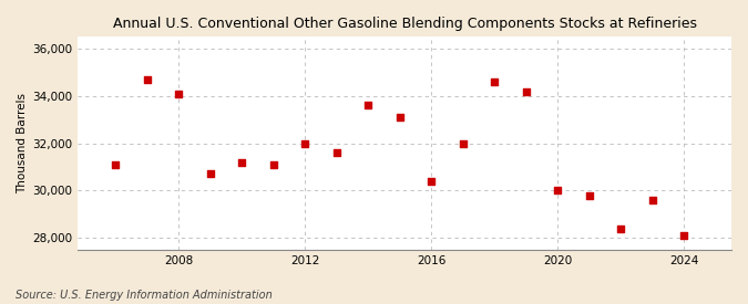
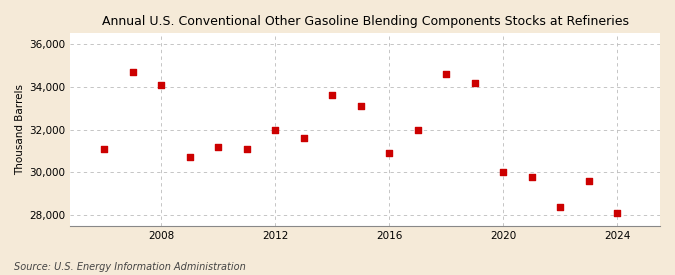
2016: 30,400 -> 30,900
